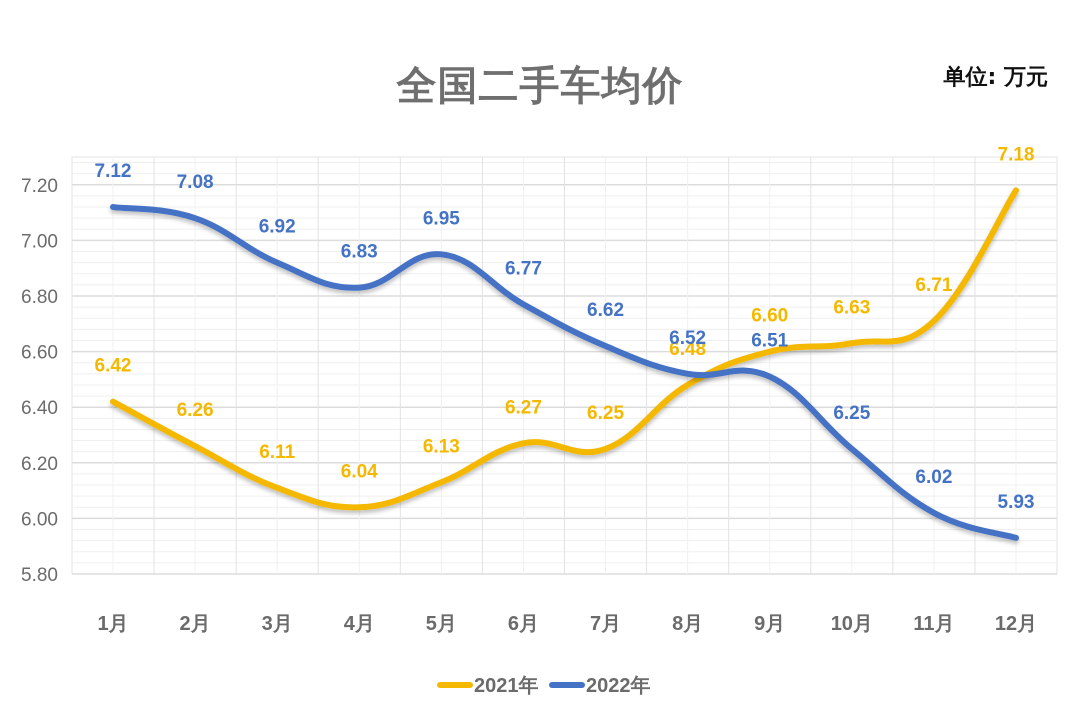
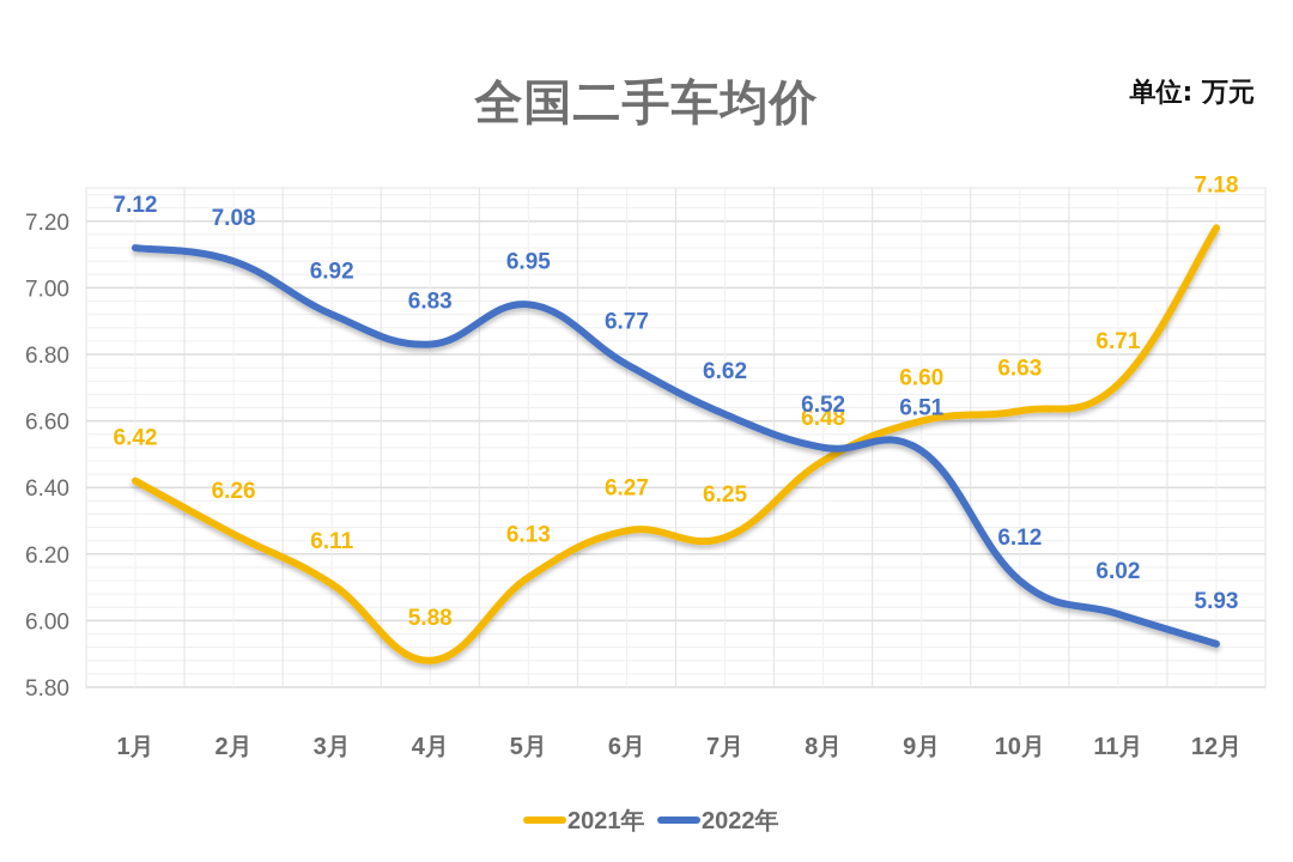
2021年/4月: 6.04 -> 5.88
2022年/10月: 6.25 -> 6.12
